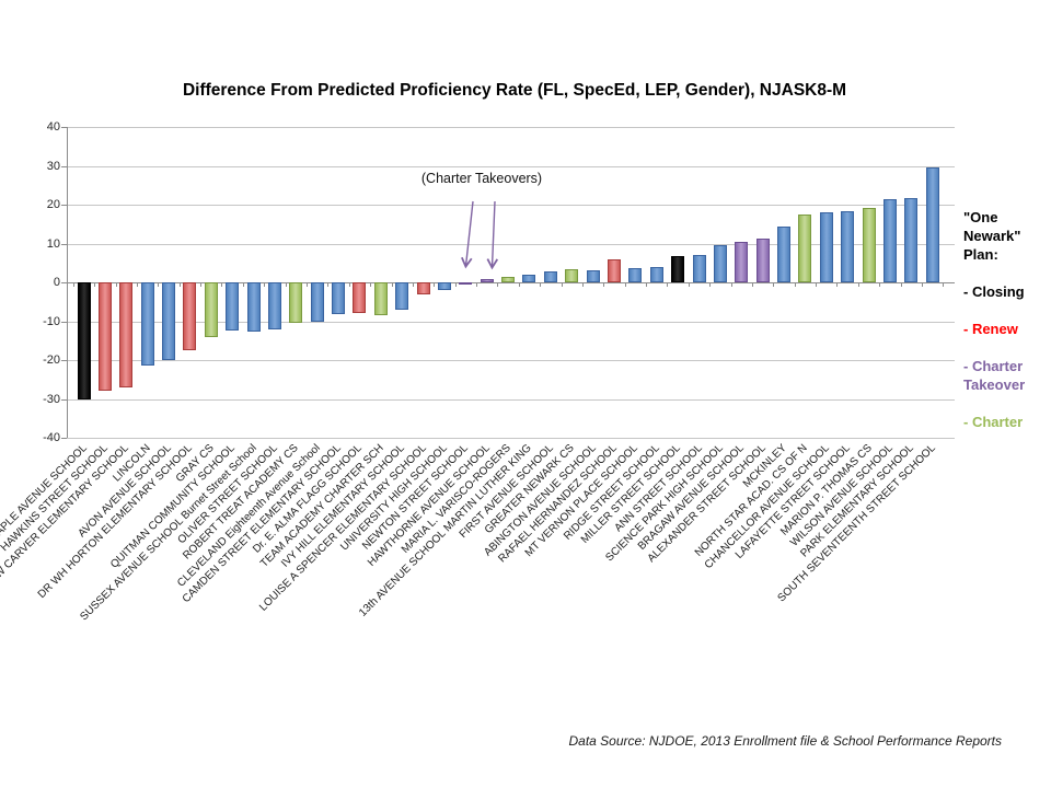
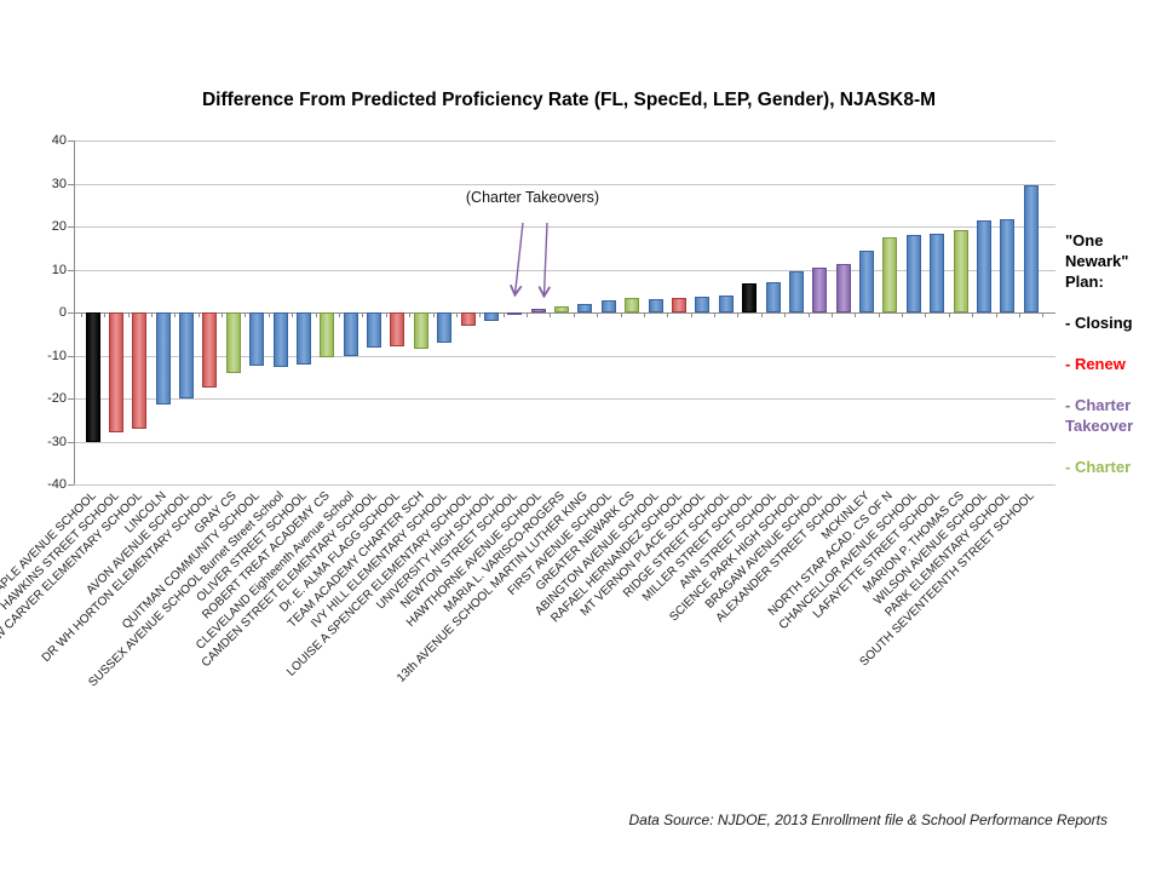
RAFAEL HERNANDEZ SCHOOL: 6 -> 3
